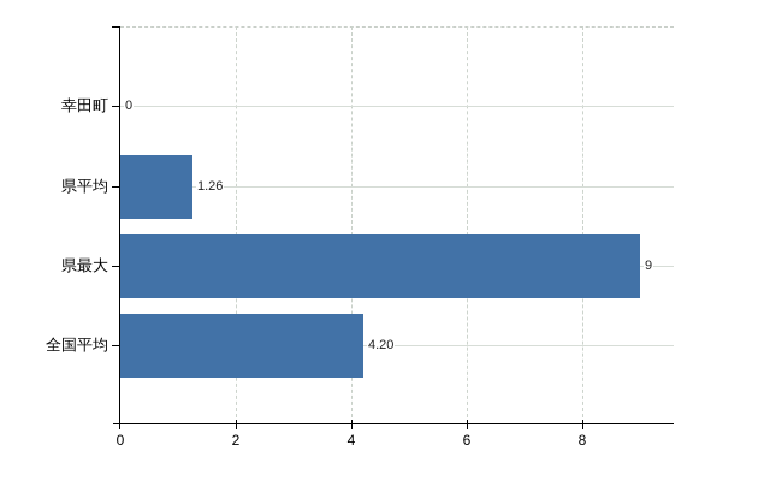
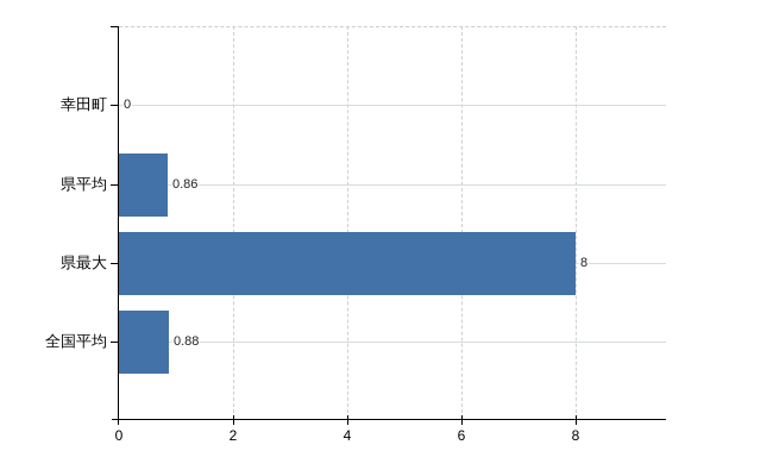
県平均: 1.26 -> 0.86
県最大: 9 -> 8
全国平均: 4.20 -> 0.88
